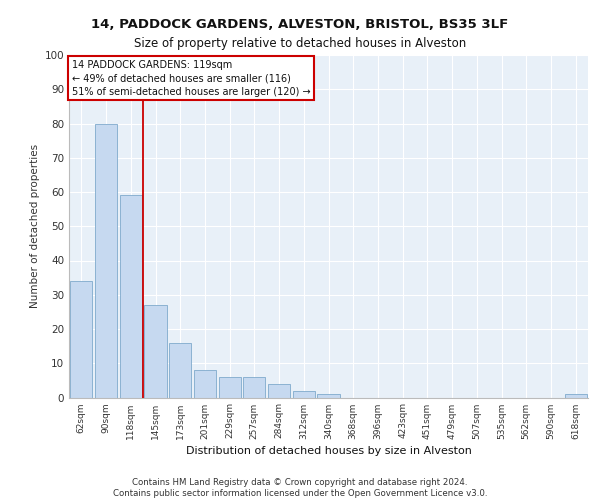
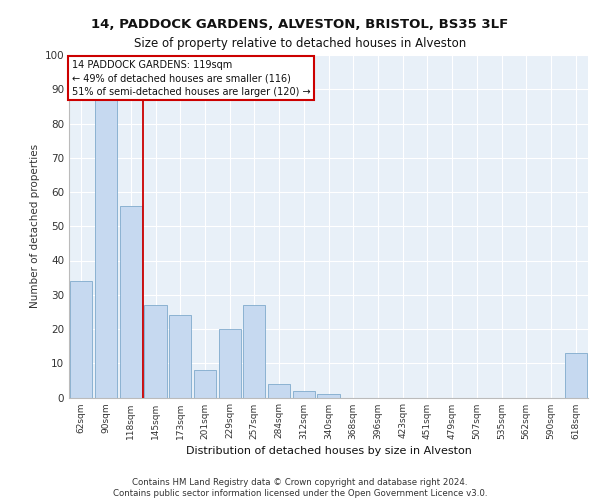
90sqm: 80 -> 87
118sqm: 59 -> 56
173sqm: 16 -> 24
229sqm: 6 -> 20
257sqm: 6 -> 27
618sqm: 1 -> 13
